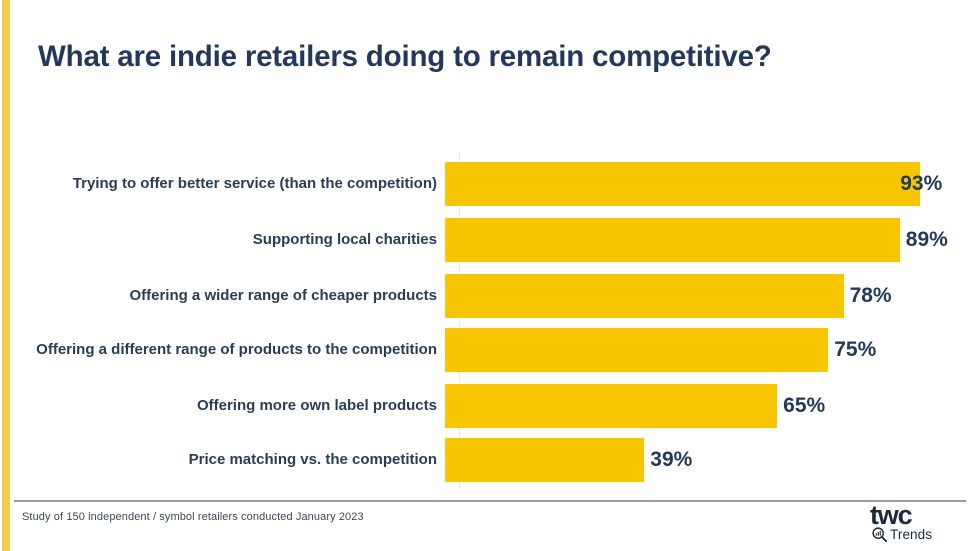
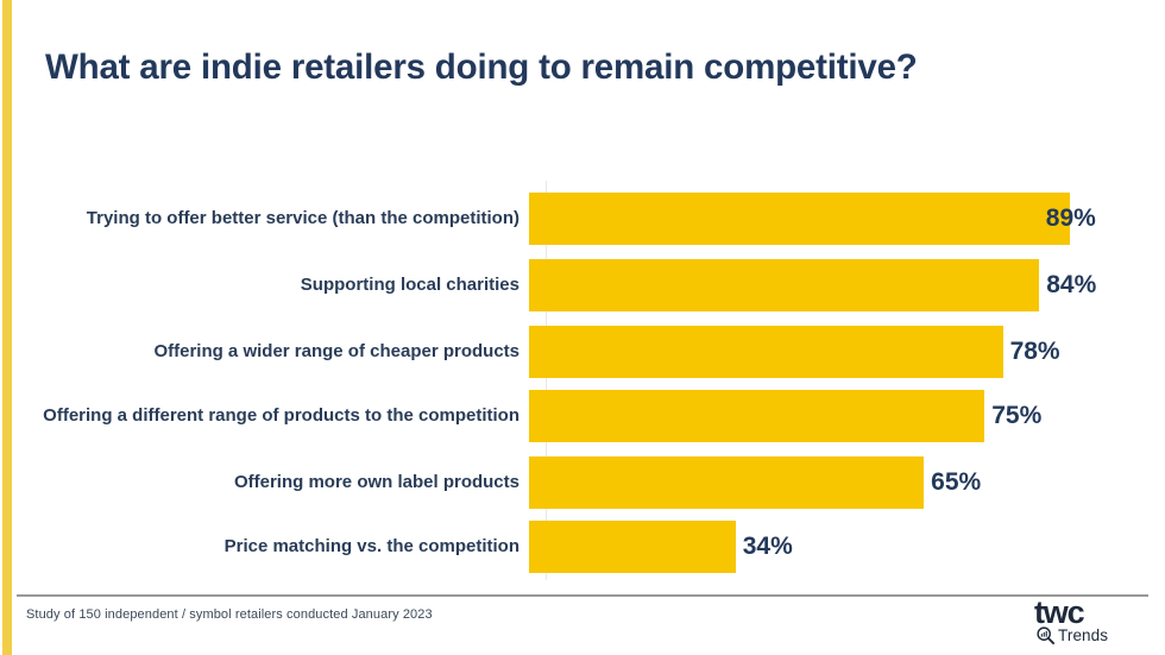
Trying to offer better service (than the competition): 93% -> 89%
Supporting local charities: 89% -> 84%
Price matching vs. the competition: 39% -> 34%
